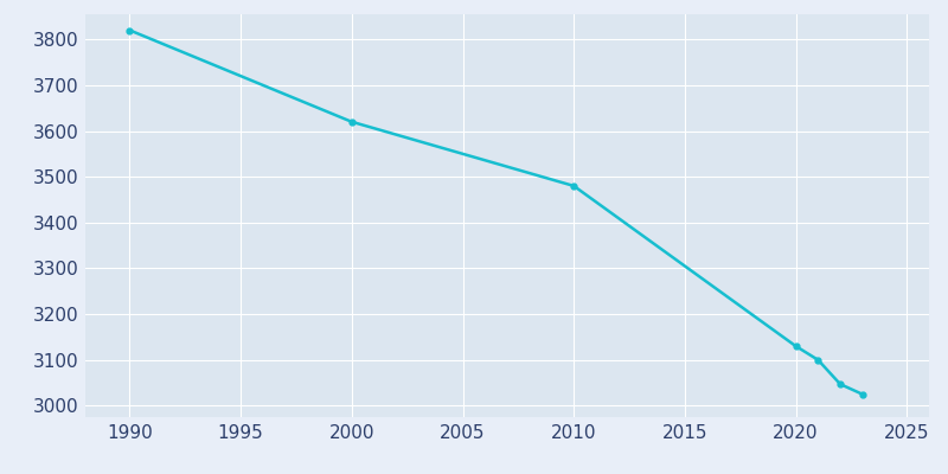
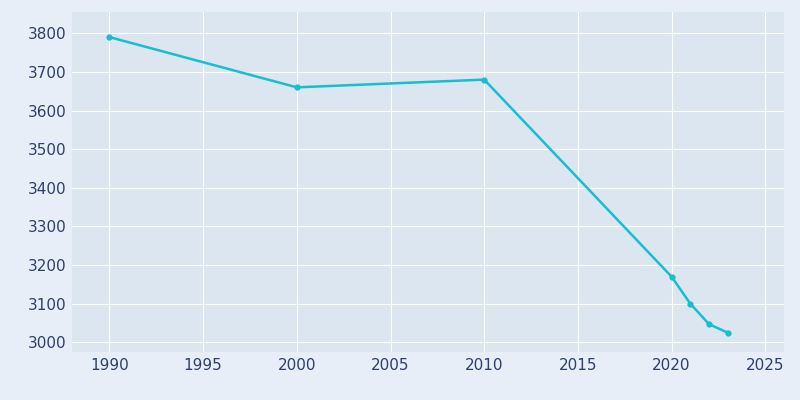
1990: 3820 -> 3790
2000: 3620 -> 3660
2010: 3480 -> 3680
2020: 3130 -> 3170
